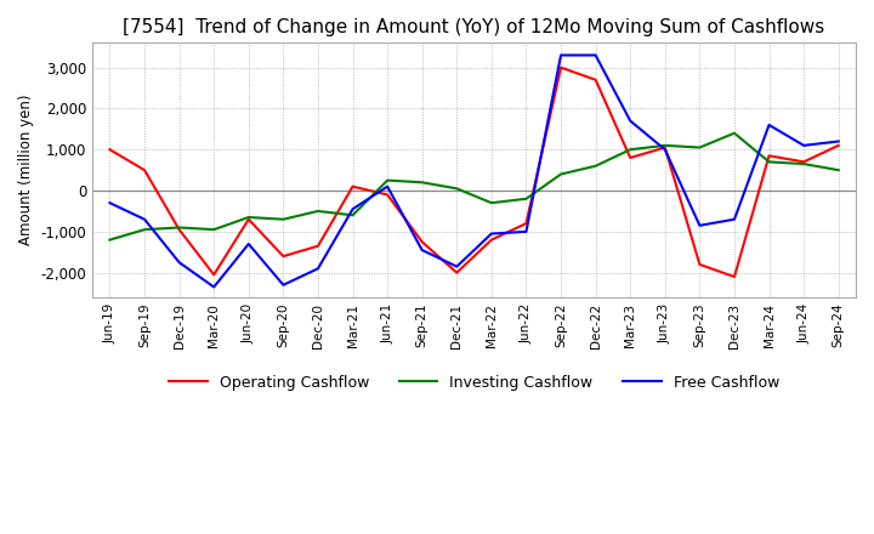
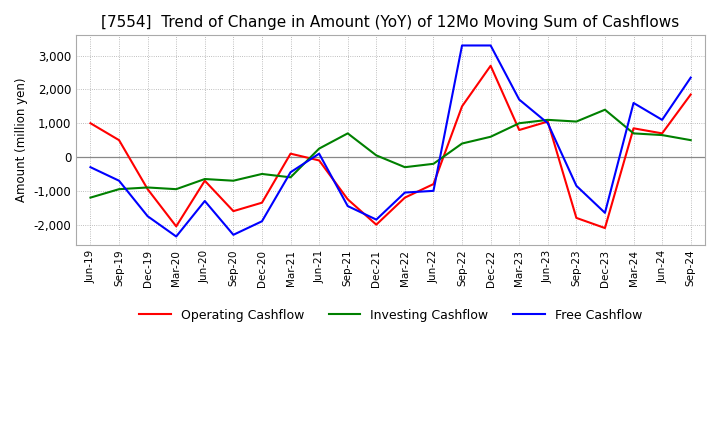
Investing Cashflow/Sep-21: 200 -> 700
Operating Cashflow/Sep-22: 3,000 -> 1,500
Free Cashflow/Dec-23: -700 -> -1,650
Operating Cashflow/Sep-24: 1,100 -> 1,850
Free Cashflow/Sep-24: 1,200 -> 2,350
